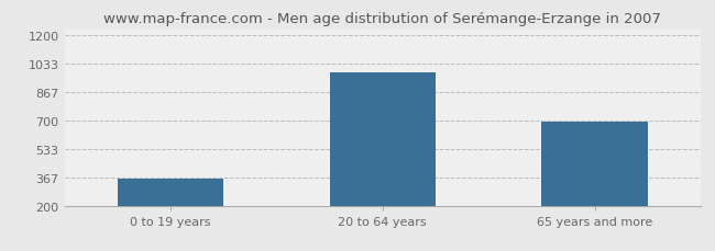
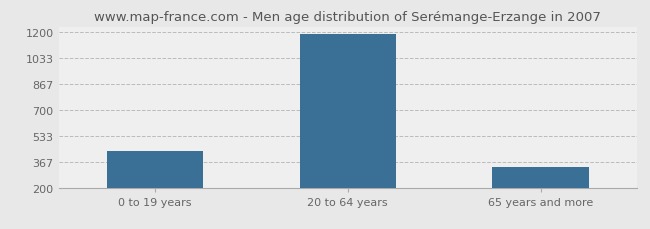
0 to 19 years: 360 -> 440
20 to 64 years: 980 -> 1180
65 years and more: 690 -> 330
